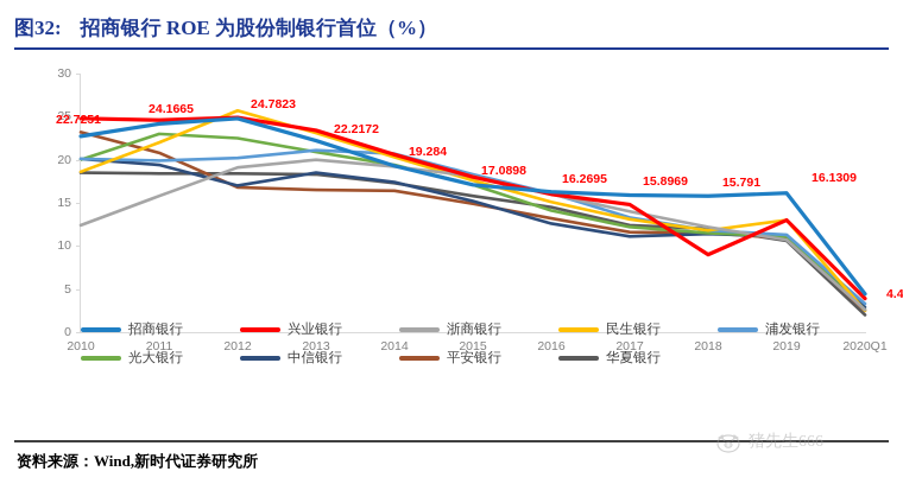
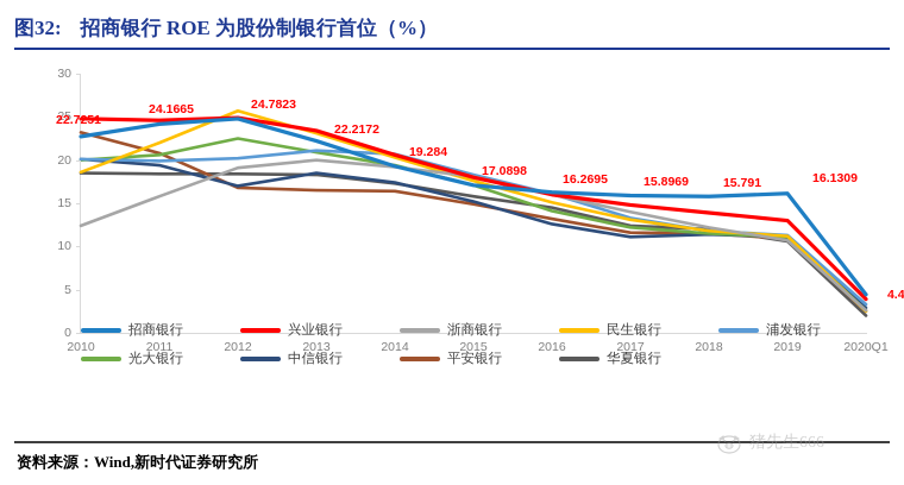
光大银行/2011: 23 -> 21
兴业银行/2018: 9 -> 14
民生银行/2019: 13 -> 11
